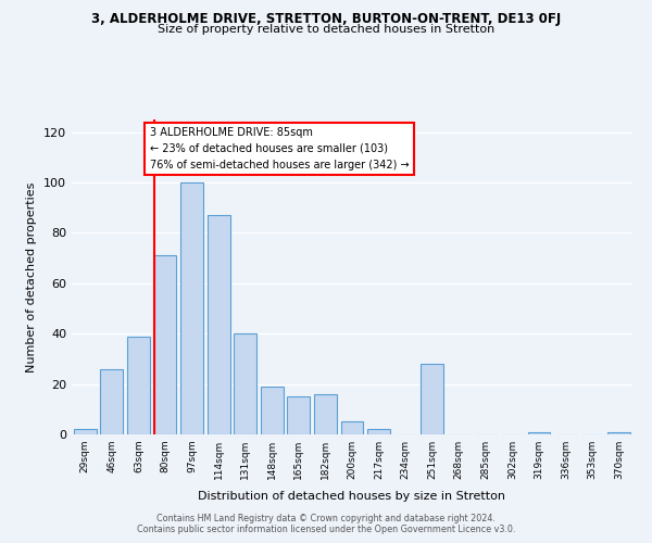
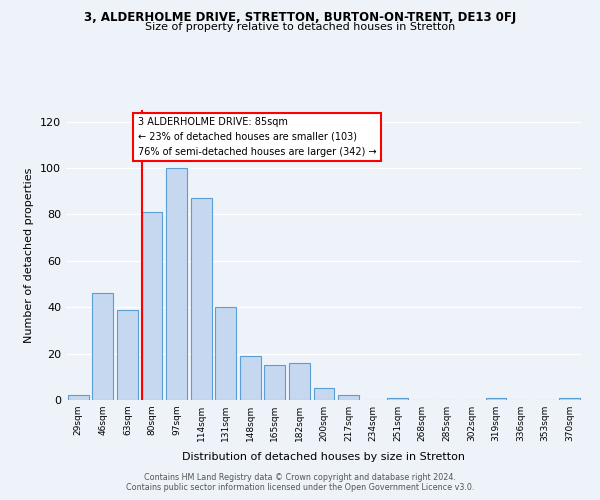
46sqm: 26 -> 46
80sqm: 71 -> 81
251sqm: 28 -> 1
